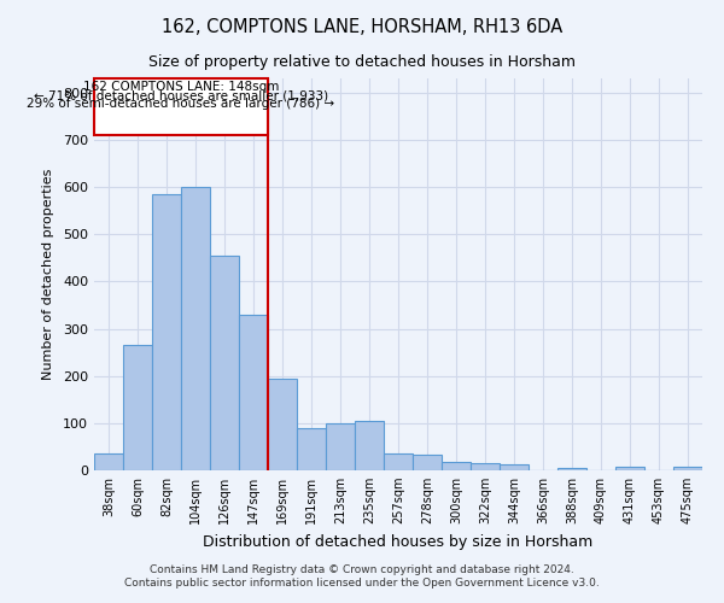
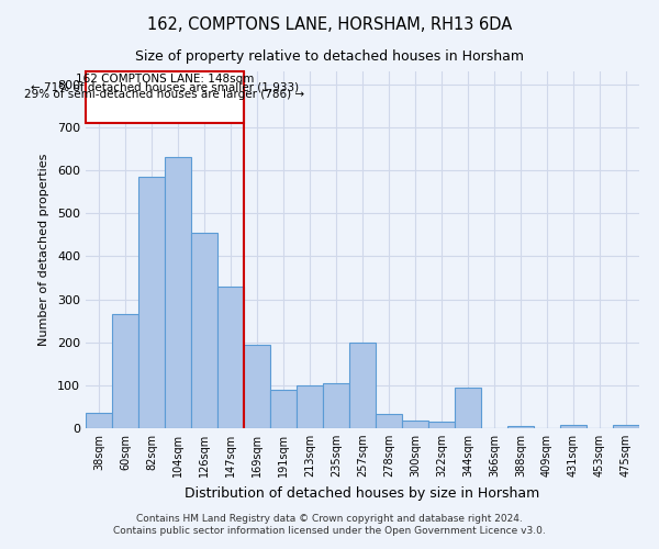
104sqm: 600 -> 630
257sqm: 35 -> 200
344sqm: 12 -> 95
